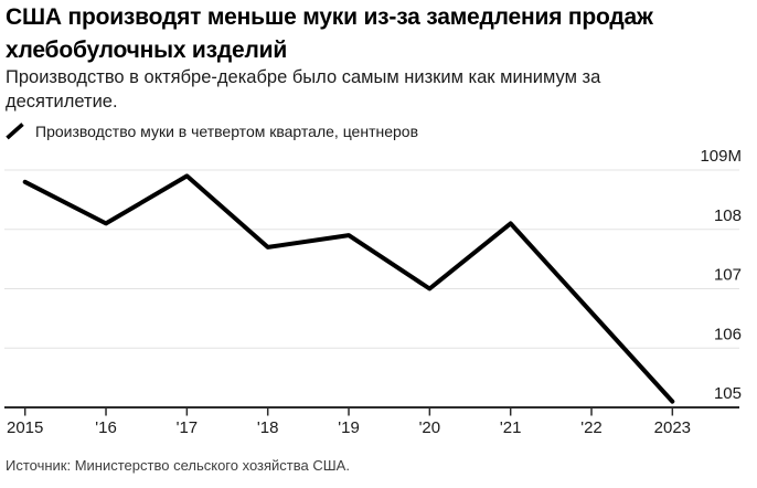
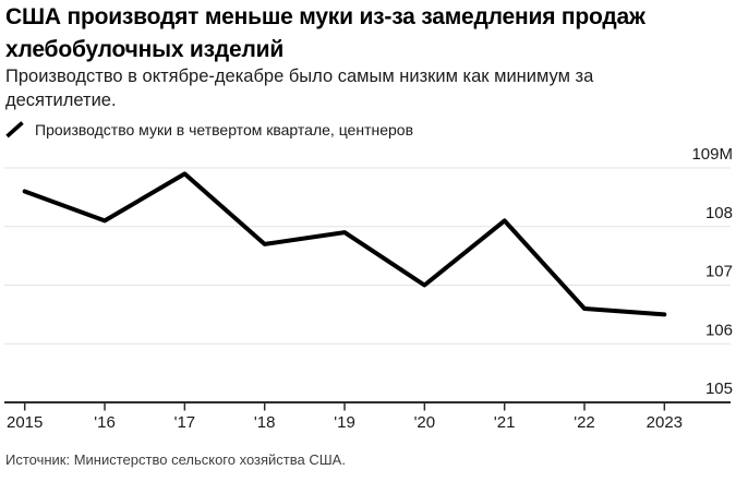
2015: 108.8M -> 108.6M
2023: 105.1M -> 106.5M
